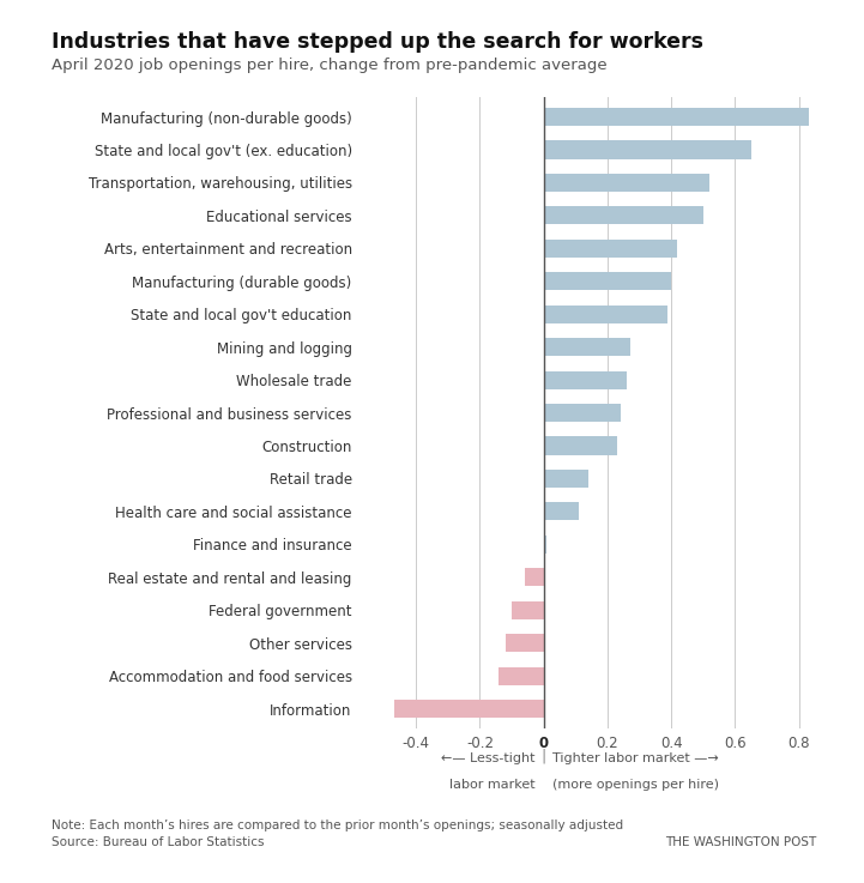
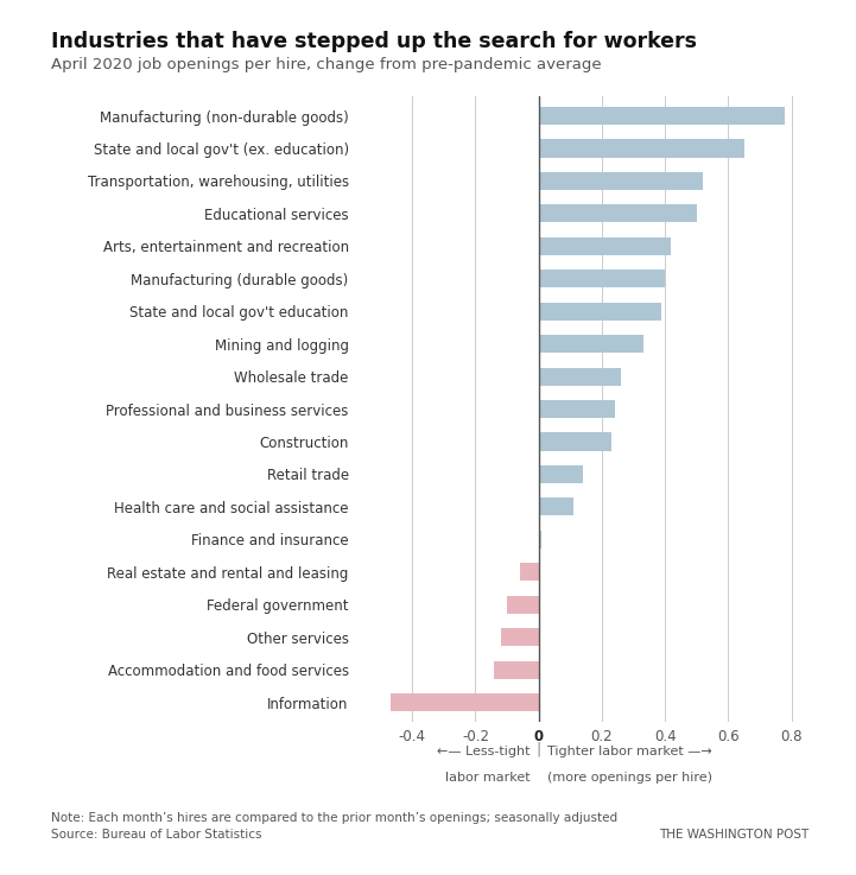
Manufacturing (non-durable goods): 0.83 -> 0.78
Mining and logging: 0.27 -> 0.33
